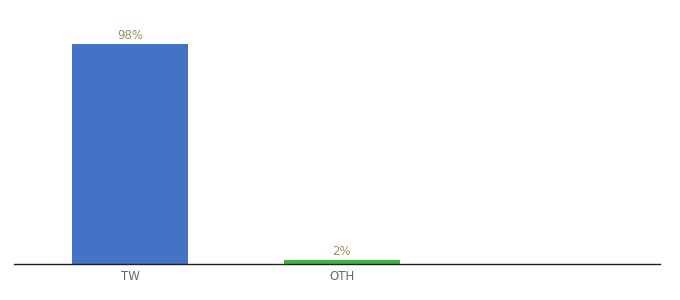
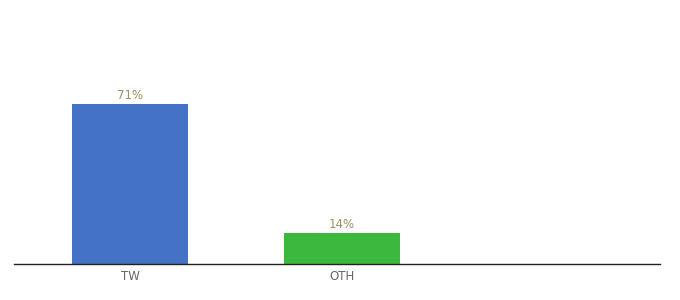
TW: 98% -> 71%
OTH: 2% -> 14%
